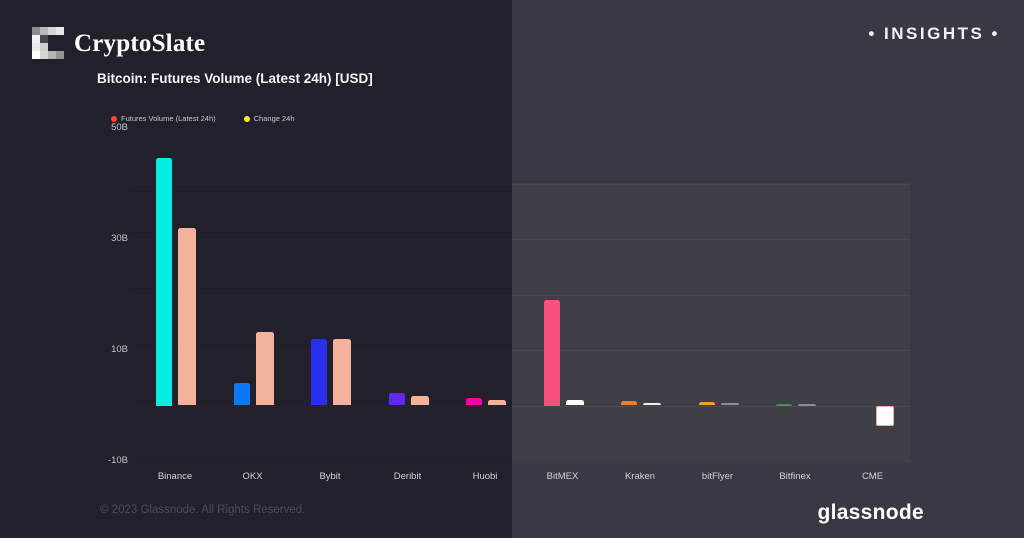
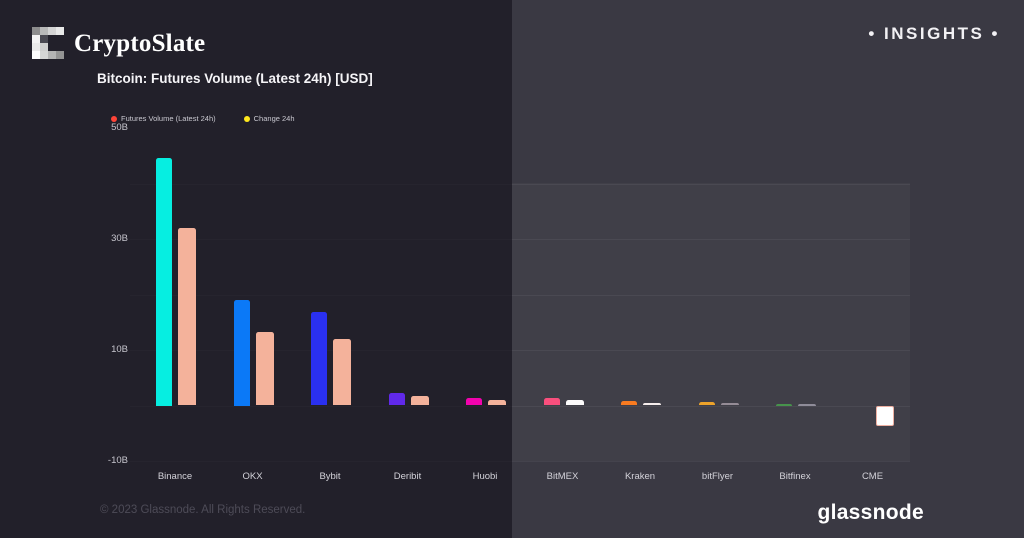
Futures Volume (Latest 24h)/OKX: 4B -> 19B
Futures Volume (Latest 24h)/Bybit: 12B -> 17B
Futures Volume (Latest 24h)/BitMEX: 19B -> 1B
